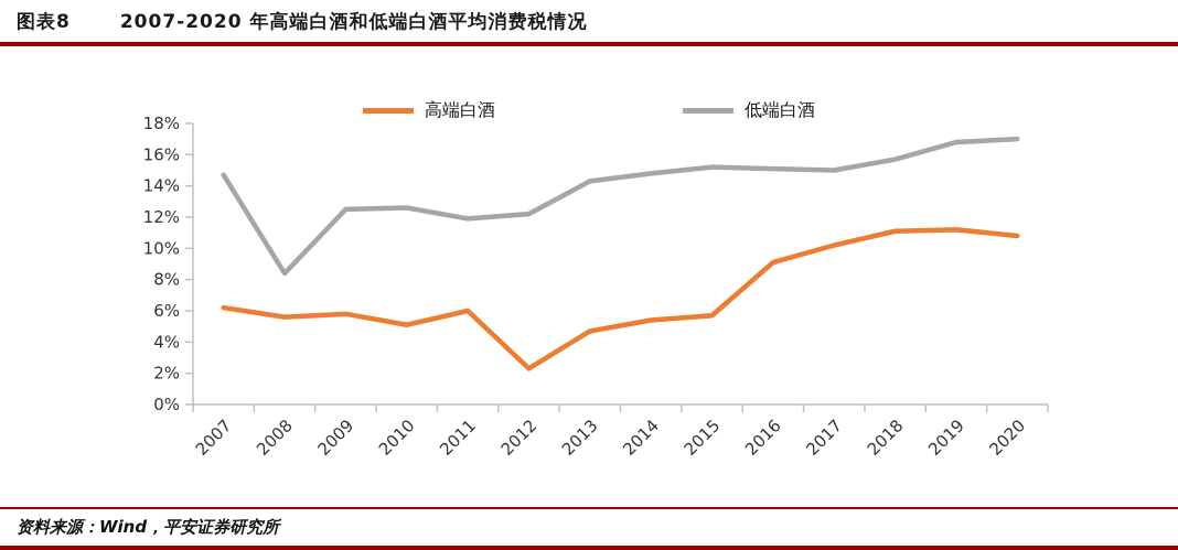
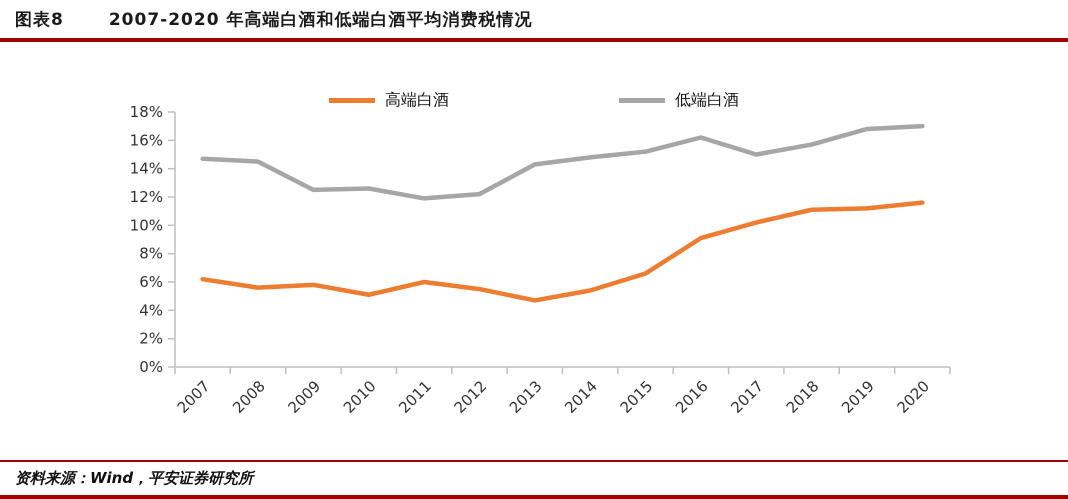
低端白酒/2008: 8.4% -> 14.5%
高端白酒/2012: 2.3% -> 5.5%
高端白酒/2015: 5.7% -> 6.6%
低端白酒/2016: 15.1% -> 16.2%
高端白酒/2020: 10.8% -> 11.6%
